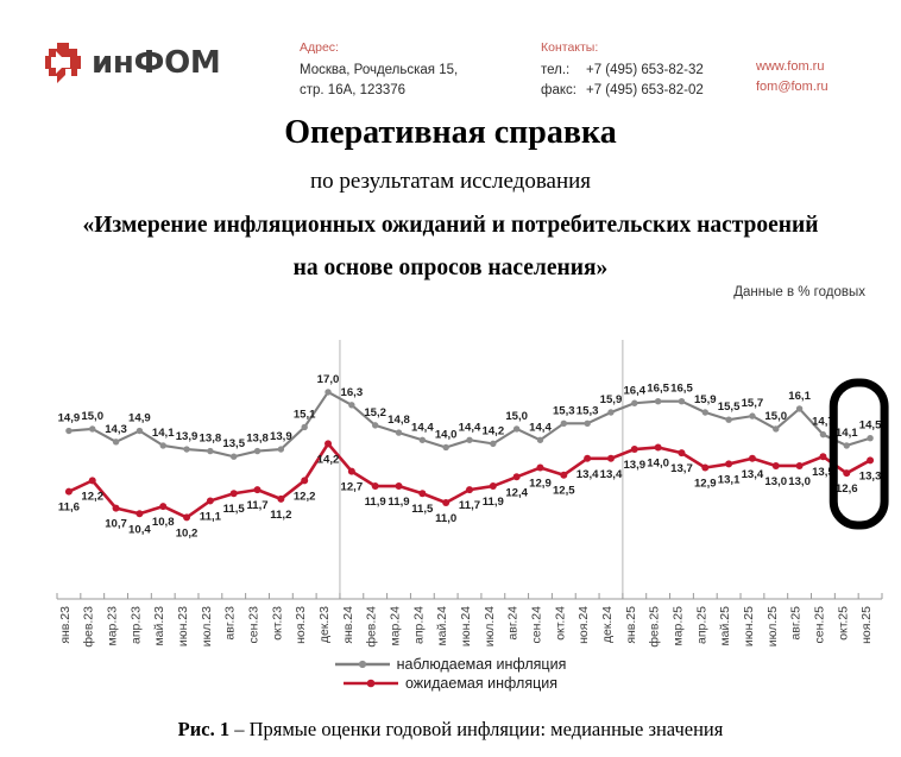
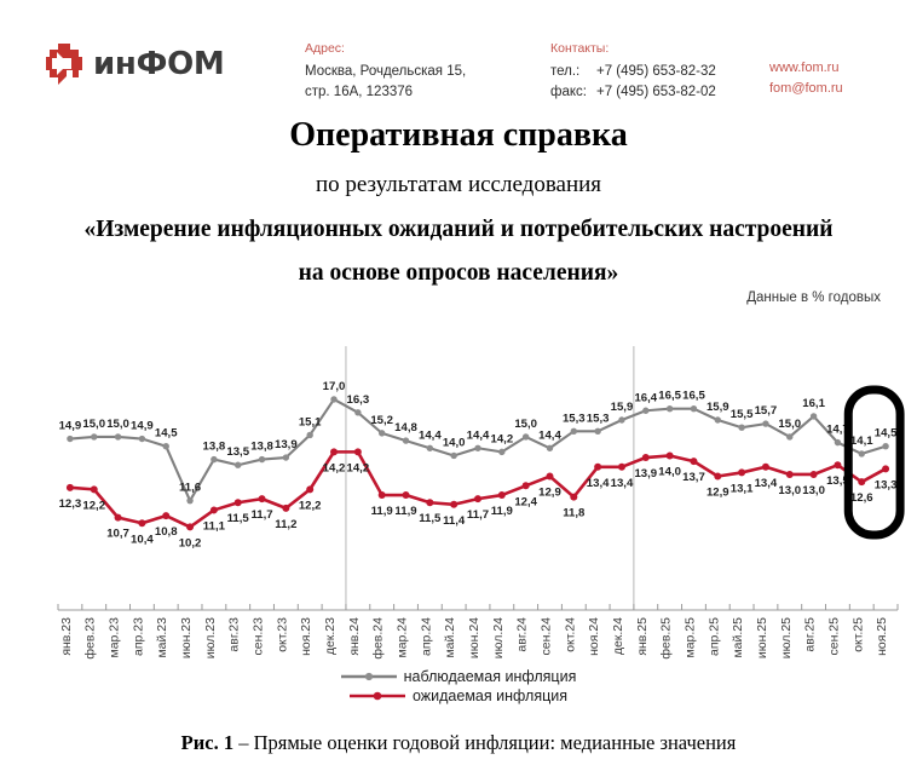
ожидаемая инфляция/янв.23: 11,6 -> 12,3
наблюдаемая инфляция/мар.23: 14,3 -> 15,0
наблюдаемая инфляция/май.23: 14,1 -> 14,5
наблюдаемая инфляция/июн.23: 13,9 -> 11,6
ожидаемая инфляция/янв.24: 12,7 -> 14,2
ожидаемая инфляция/май.24: 11,0 -> 11,4
ожидаемая инфляция/окт.24: 12,5 -> 11,8
